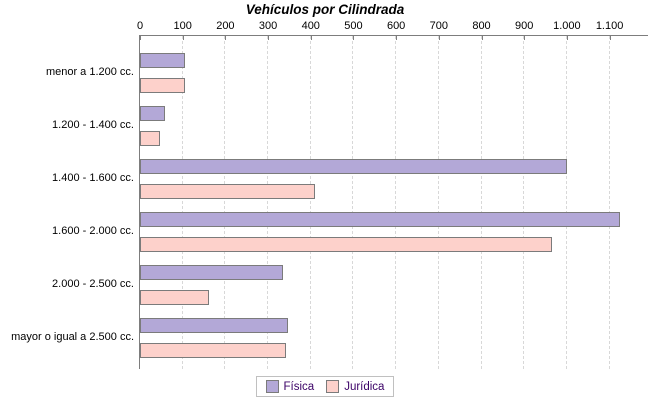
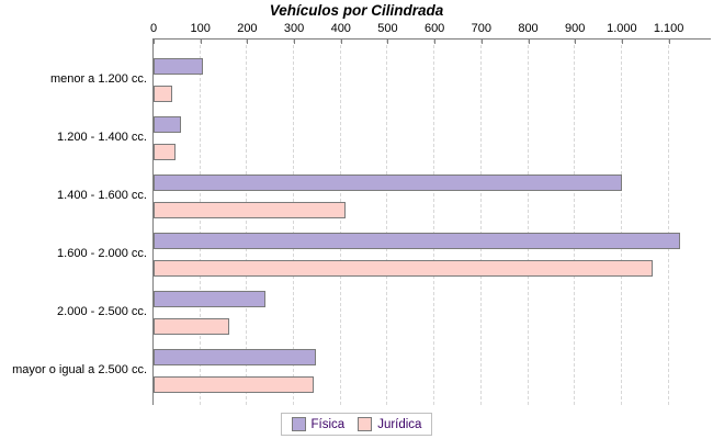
Jurídica/menor a 1.200 cc.: 100 -> 40
Jurídica/1.600 - 2.000 cc.: 960 -> 1060
Física/2.000 - 2.500 cc.: 330 -> 240
